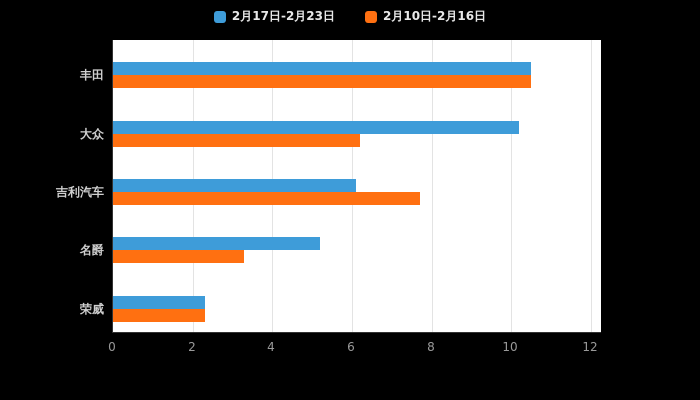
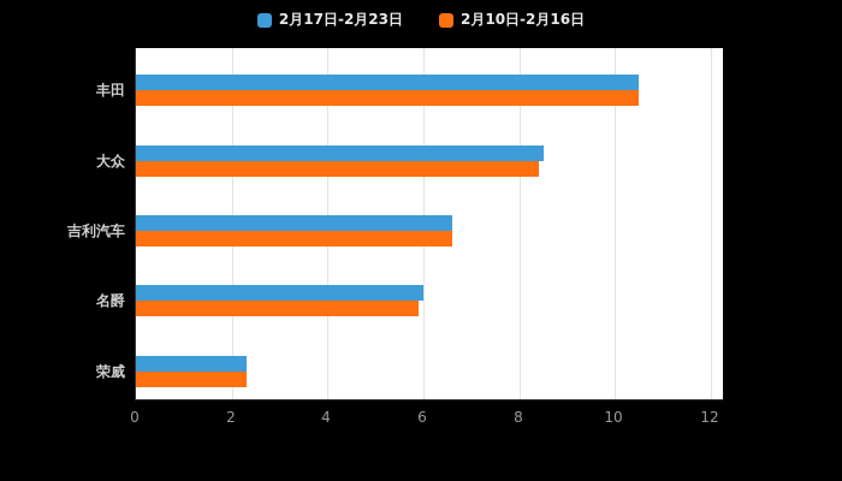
2月17日-2月23日/大众: 10.2 -> 8.5
2月10日-2月16日/大众: 6.2 -> 8.4
2月17日-2月23日/吉利汽车: 6.1 -> 6.6
2月10日-2月16日/吉利汽车: 7.7 -> 6.6
2月17日-2月23日/名爵: 5.2 -> 6.0
2月10日-2月16日/名爵: 3.3 -> 5.9
